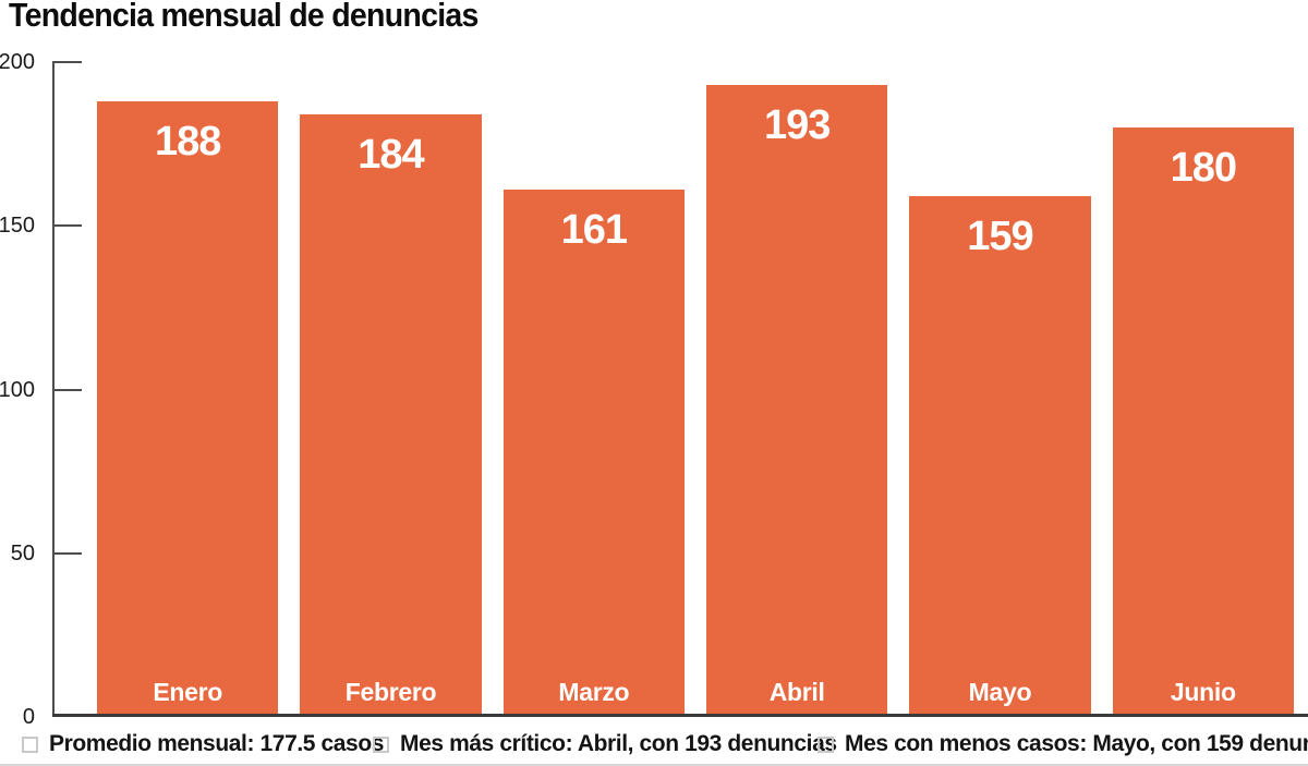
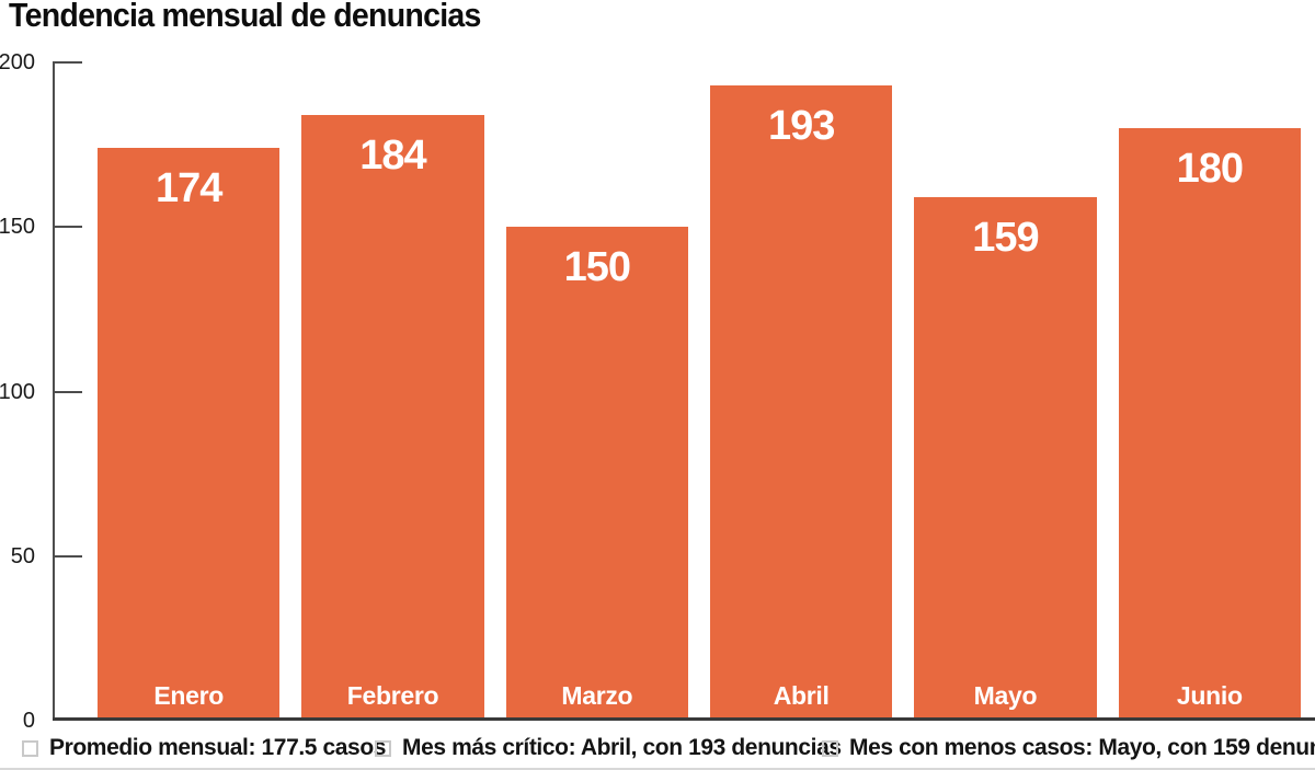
Enero: 188 -> 174
Marzo: 161 -> 150
